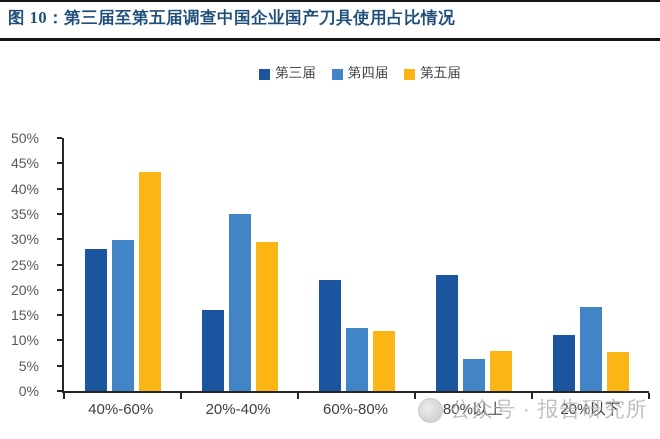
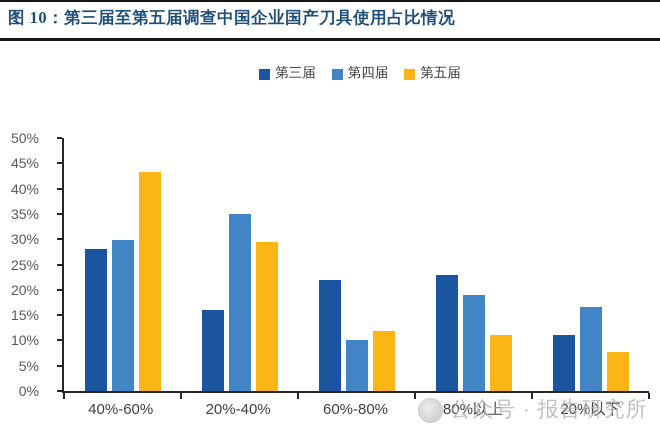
第四届/60%-80%: 12% -> 10%
第四届/80%以上: 6% -> 19%
第五届/80%以上: 8% -> 11%
